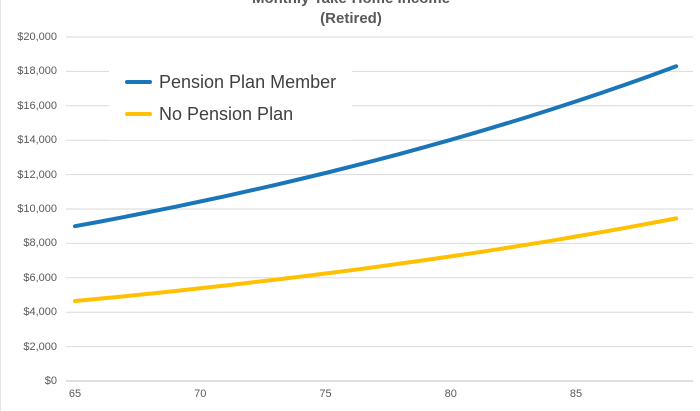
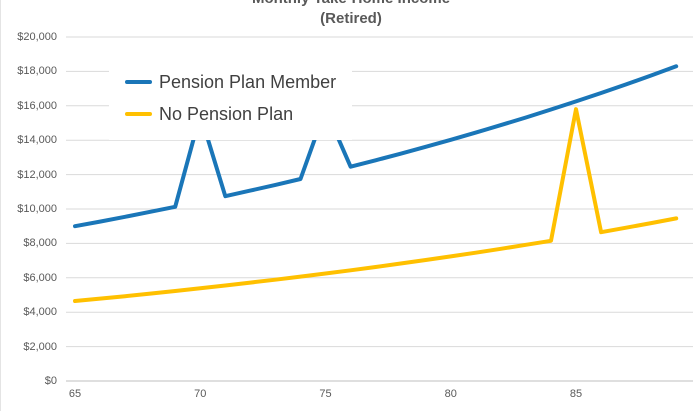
Pension Plan Member/70: $10400 -> $15500
Pension Plan Member/75: $12100 -> $15800
No Pension Plan/85: $8400 -> $15800
